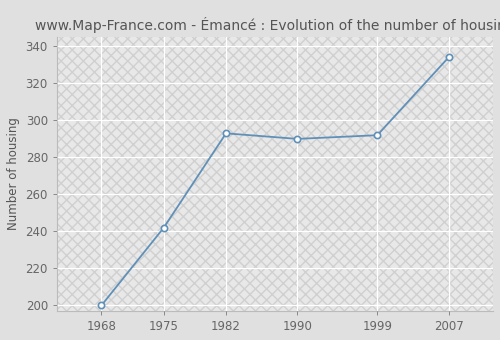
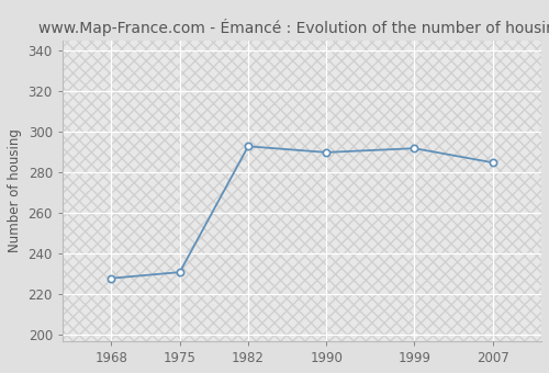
1968: 200 -> 228
1975: 242 -> 231
2007: 334 -> 285
